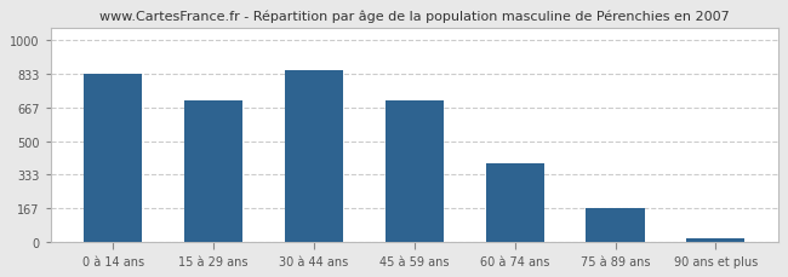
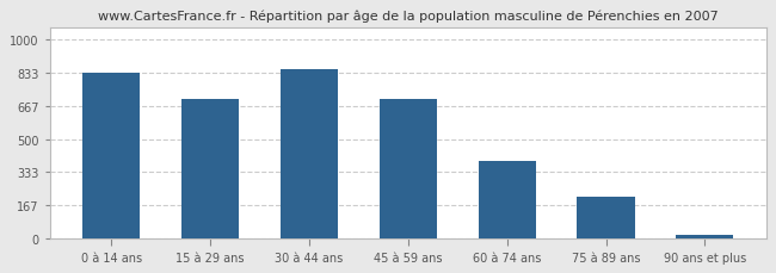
75 à 89 ans: 170 -> 210
